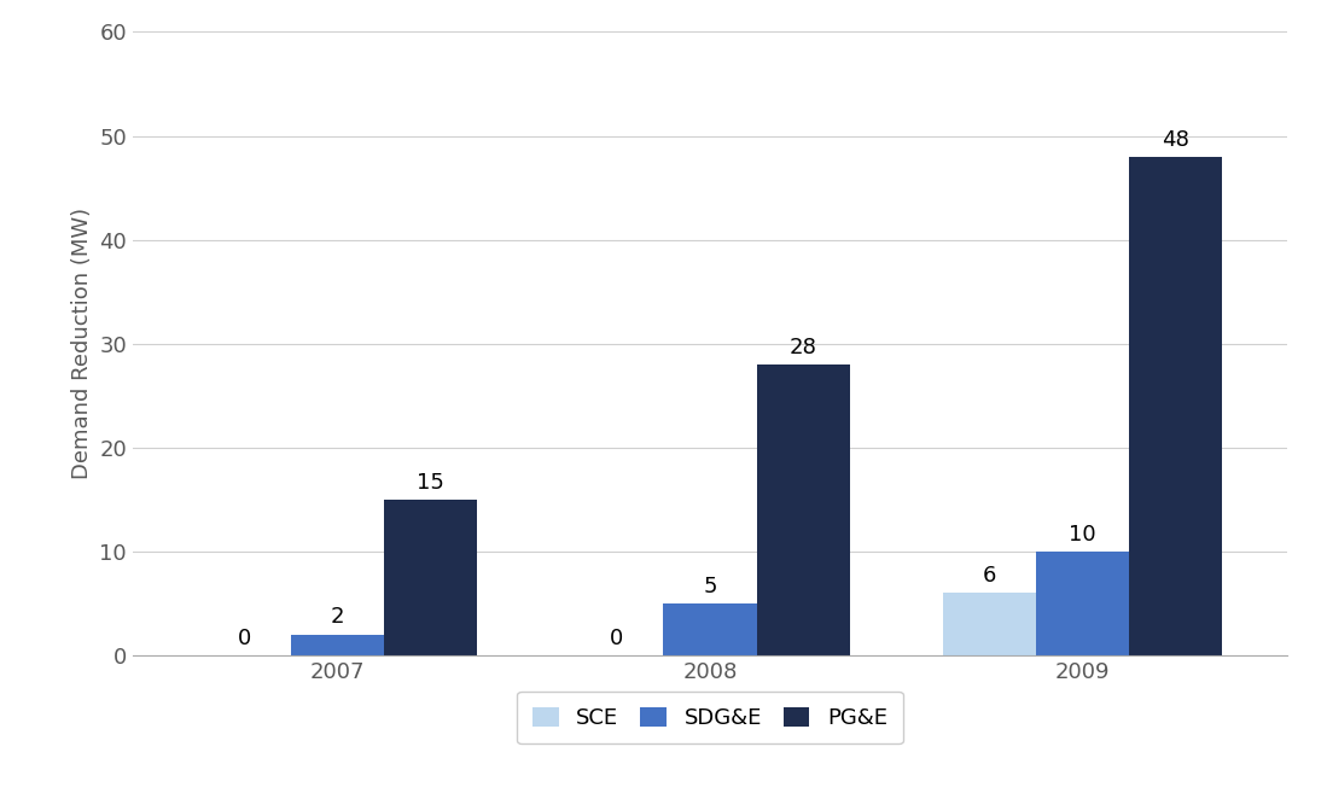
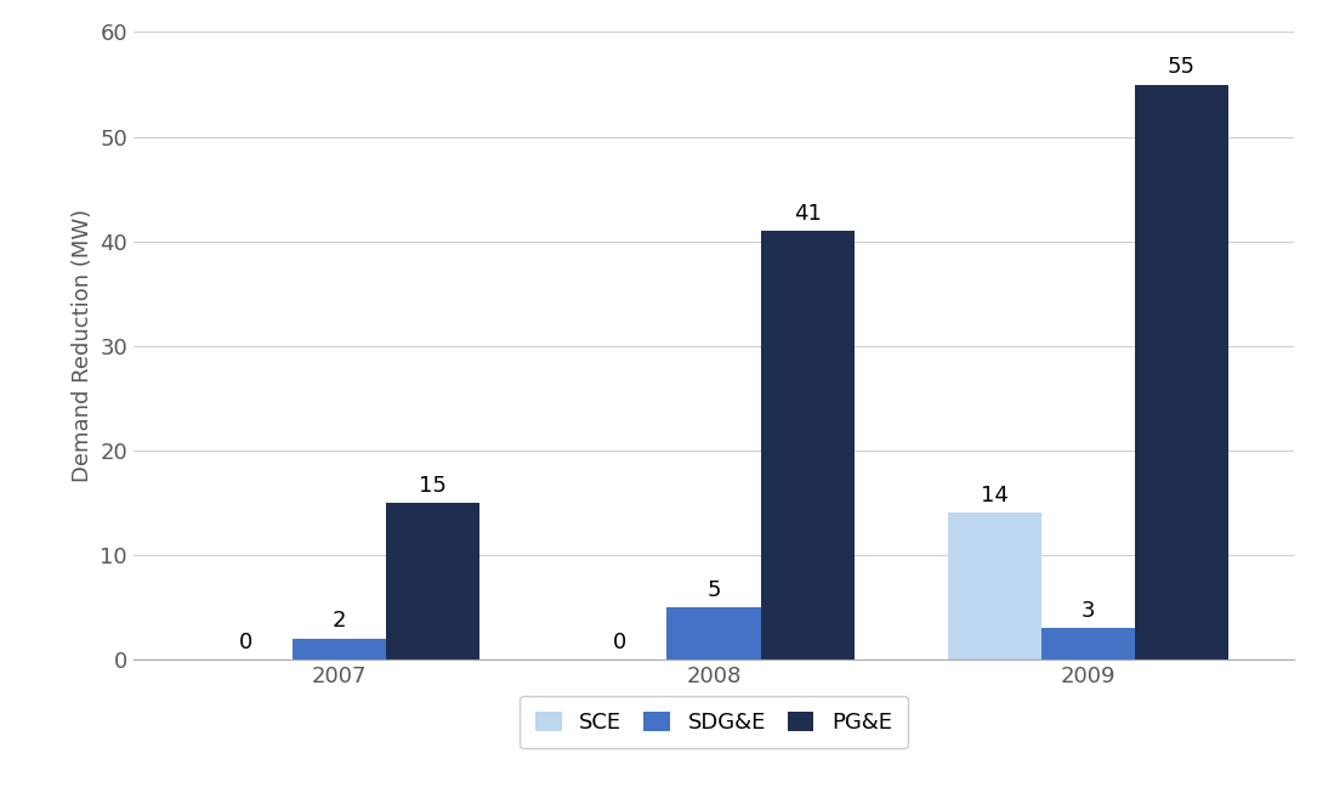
PG&E/2008: 28 -> 41
SCE/2009: 6 -> 14
SDG&E/2009: 10 -> 3
PG&E/2009: 48 -> 55
